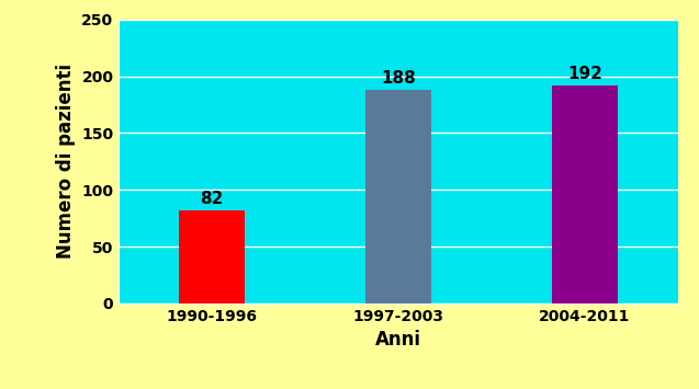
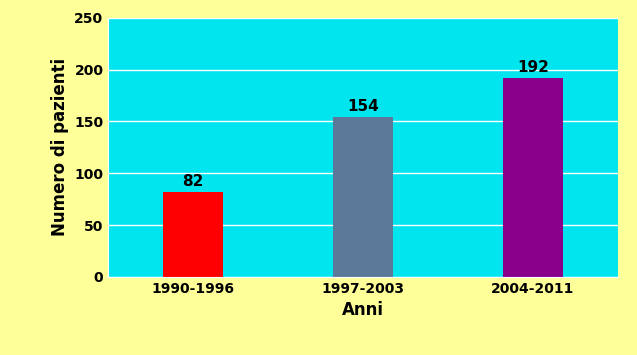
1997-2003: 188 -> 154
